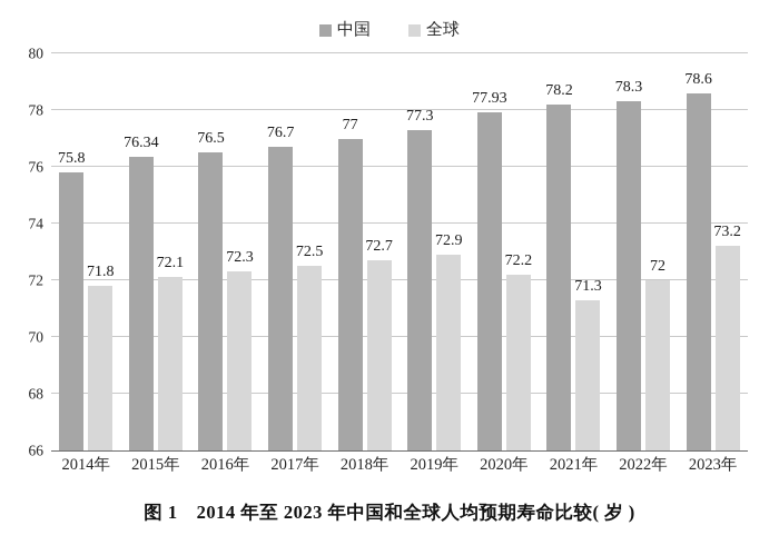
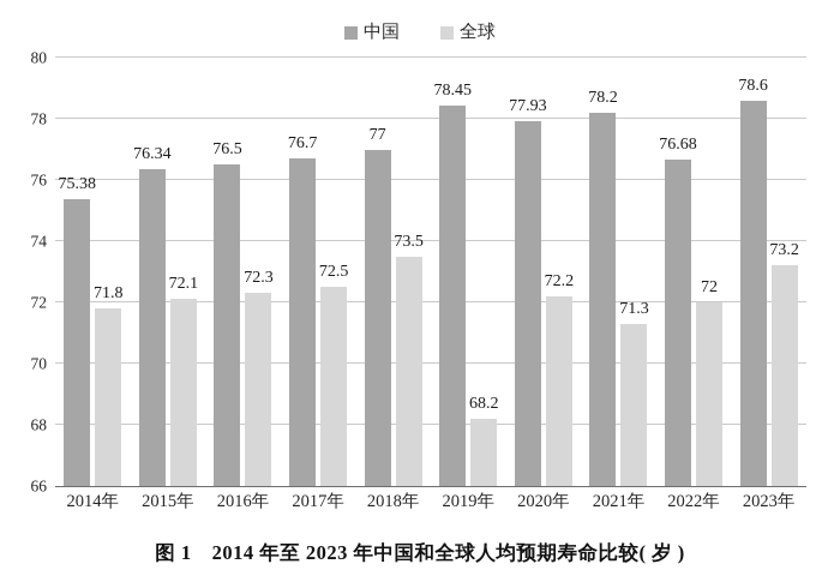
中国/2014年: 75.8 -> 75.38
全球/2018年: 72.7 -> 73.5
中国/2019年: 77.3 -> 78.45
全球/2019年: 72.9 -> 68.2
中国/2022年: 78.3 -> 76.68
